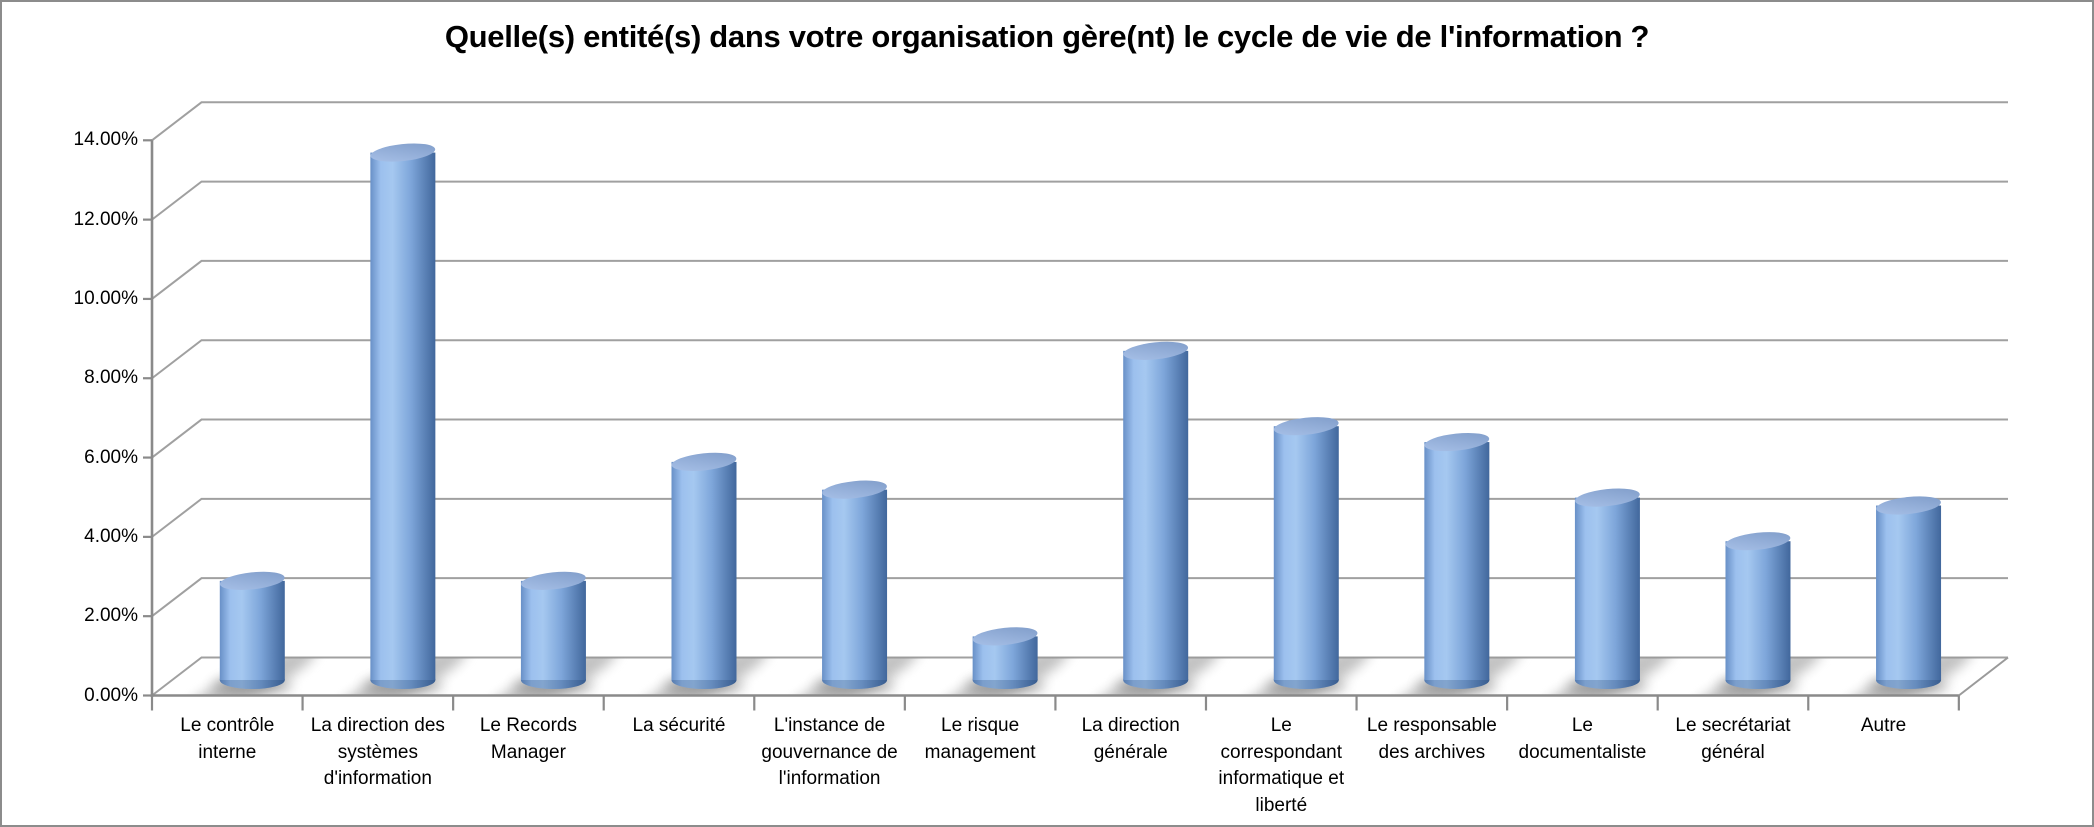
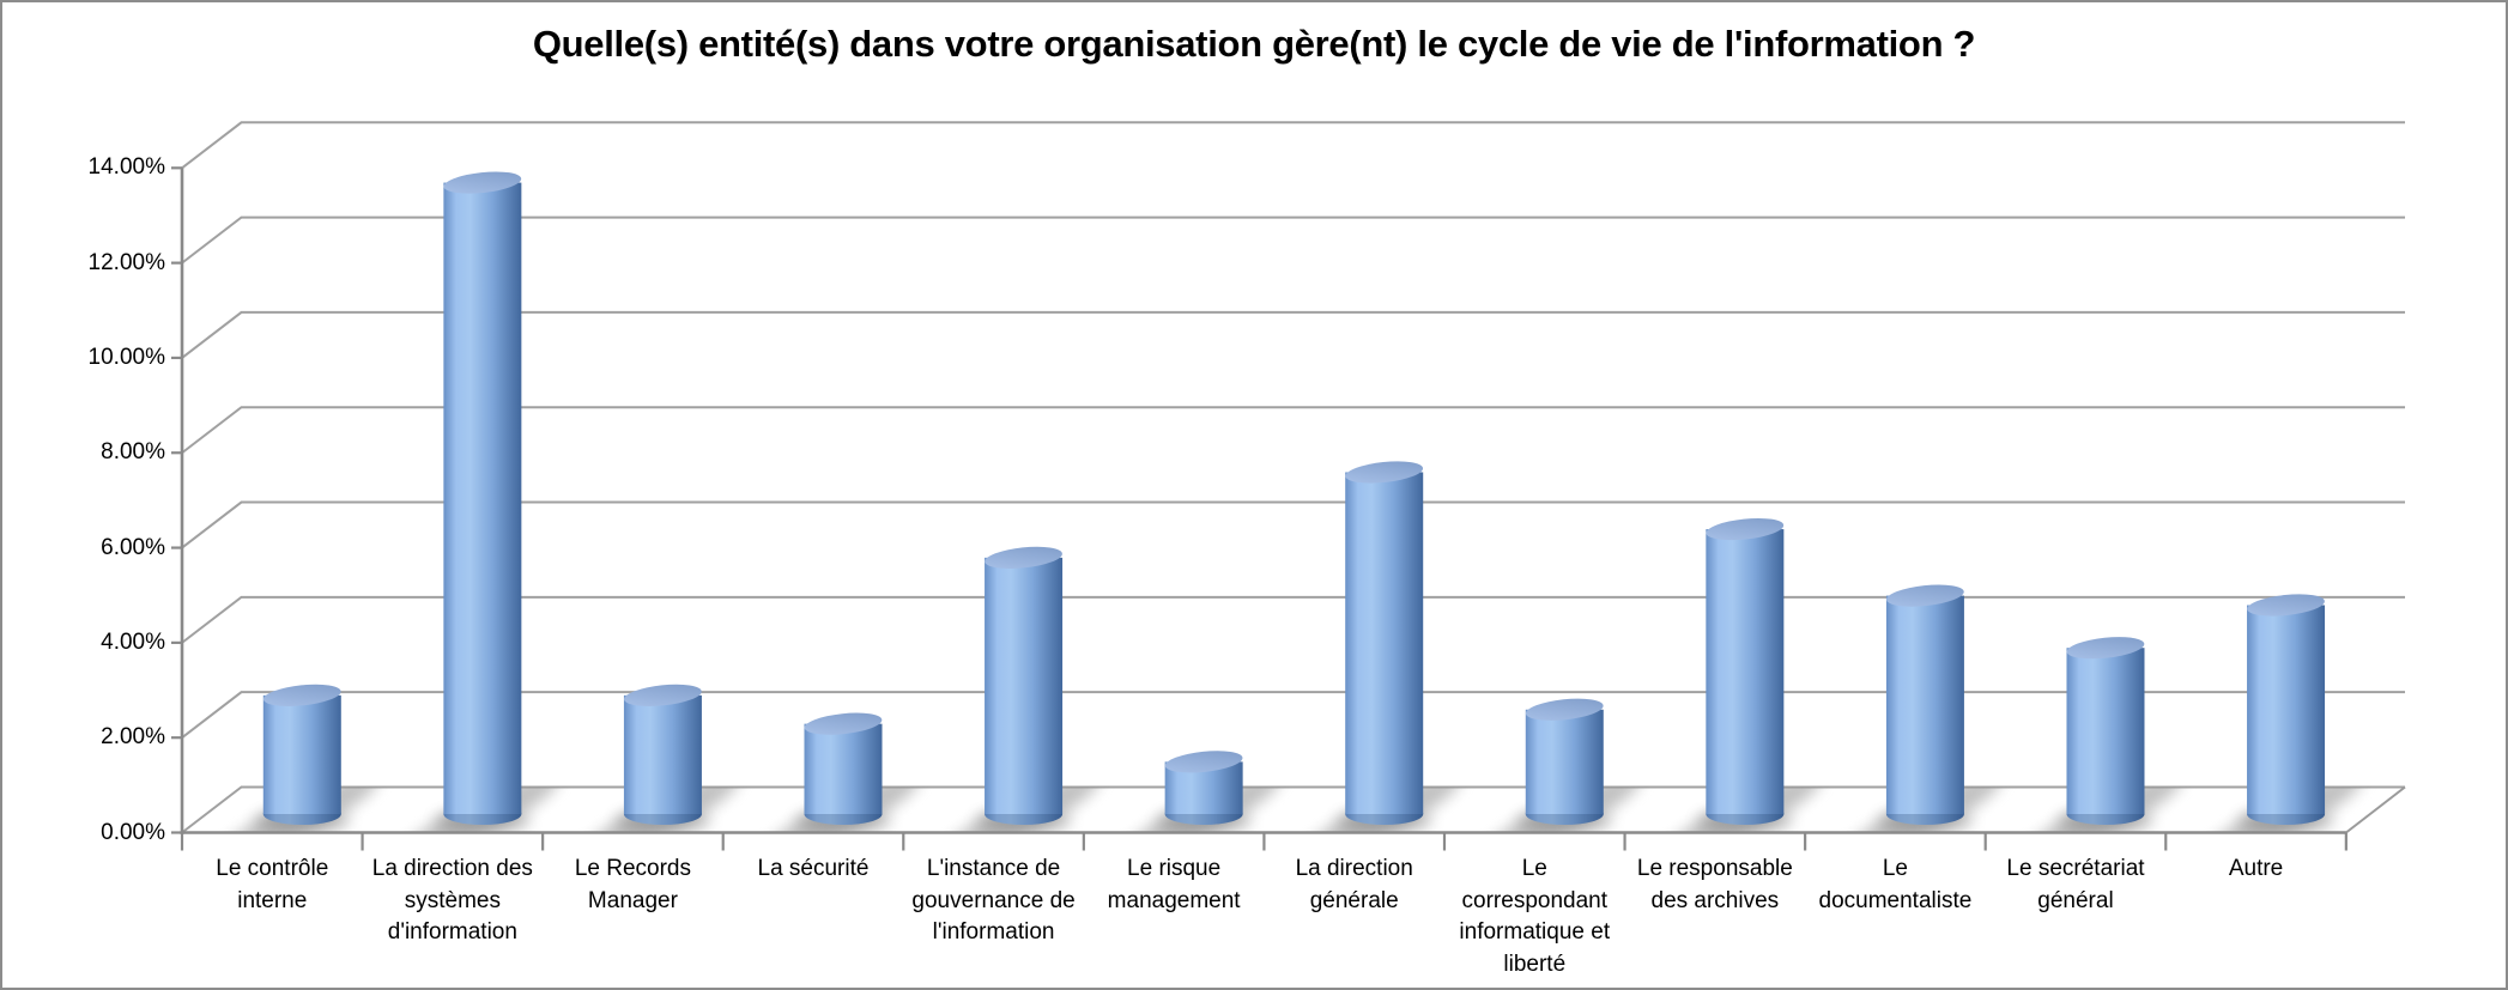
La sécurité: 5.5% -> 1.9%
L'instance de gouvernance de l'information: 4.8% -> 5.4%
La direction générale: 8.3% -> 7.2%
Le correspondant informatique et liberté: 6.4% -> 2.2%
